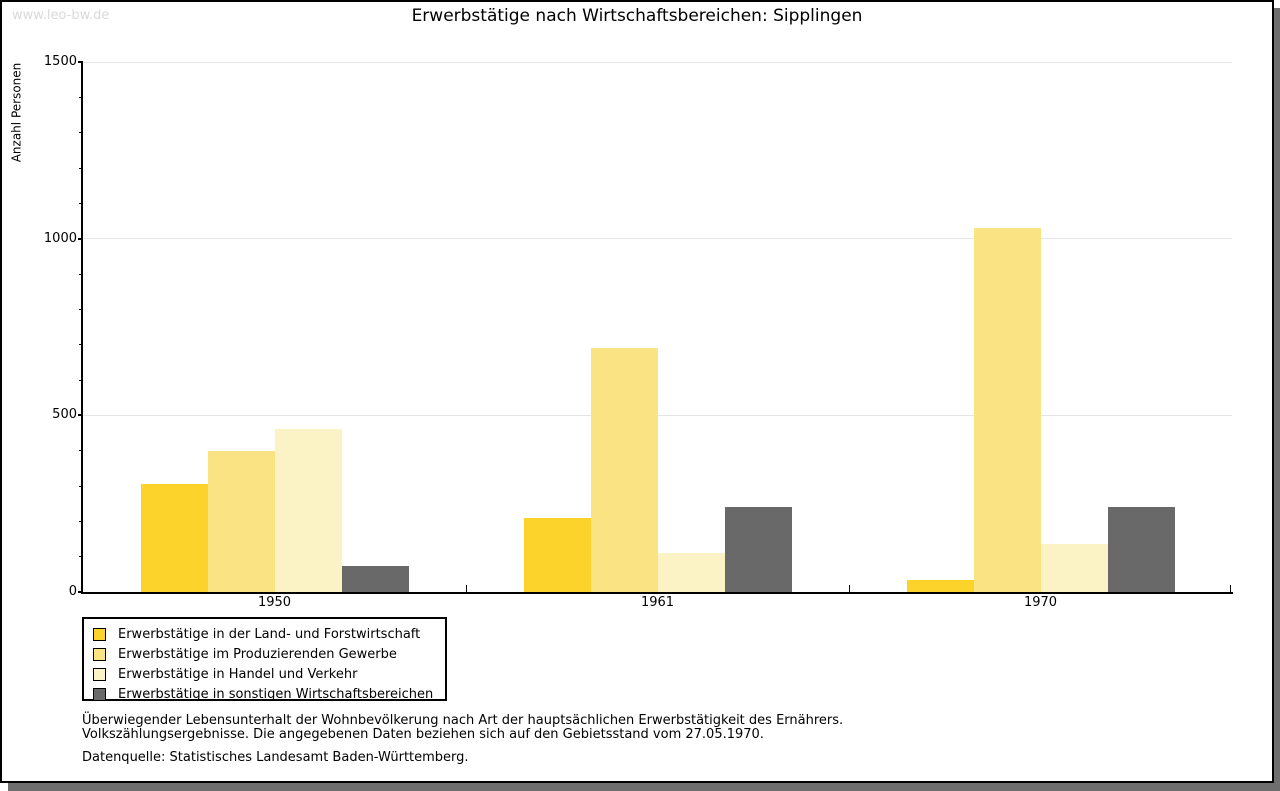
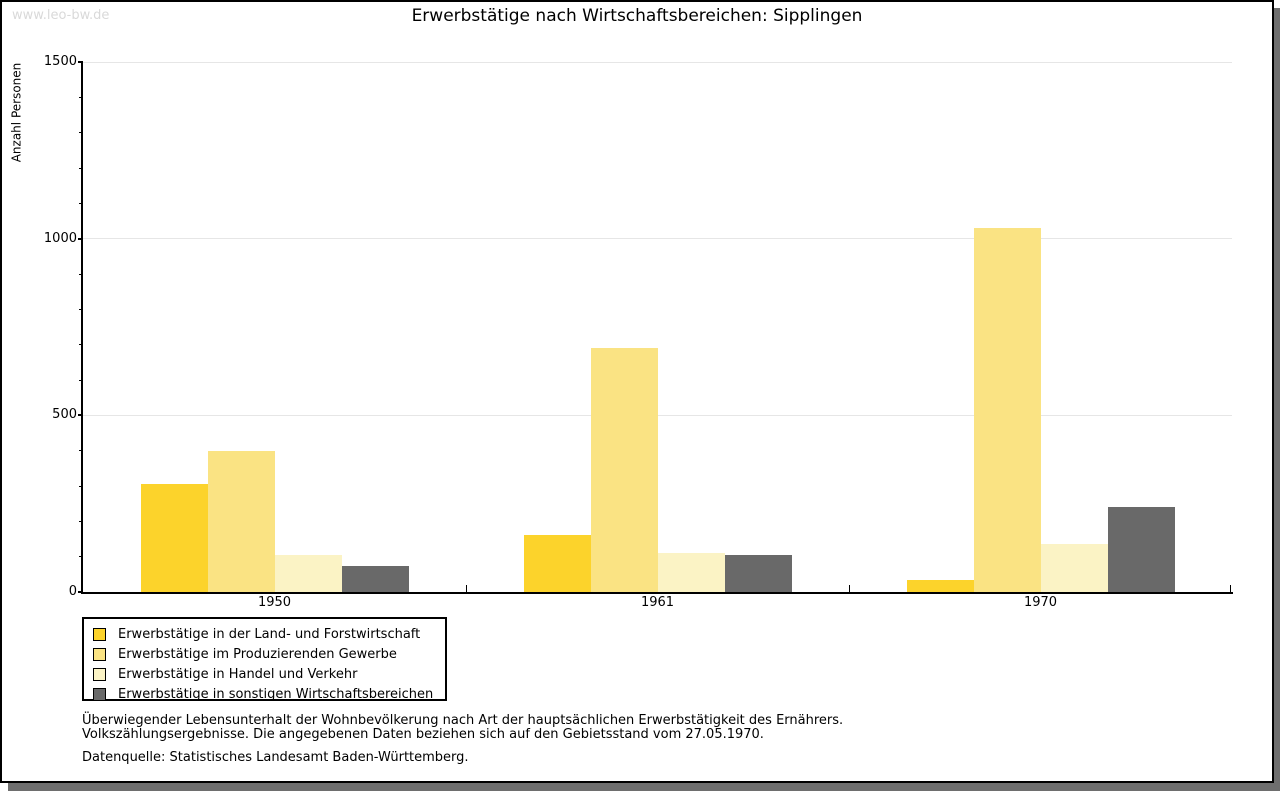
Erwerbstätige in Handel und Verkehr/1950: 460 -> 100
Erwerbstätige in der Land- und Forstwirtschaft/1961: 210 -> 160
Erwerbstätige in sonstigen Wirtschaftsbereichen/1961: 240 -> 100
